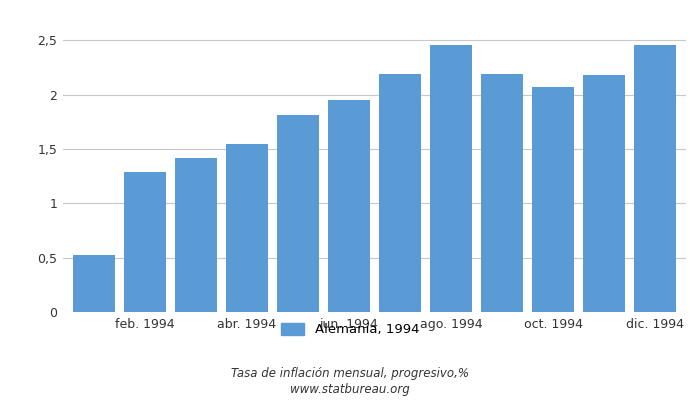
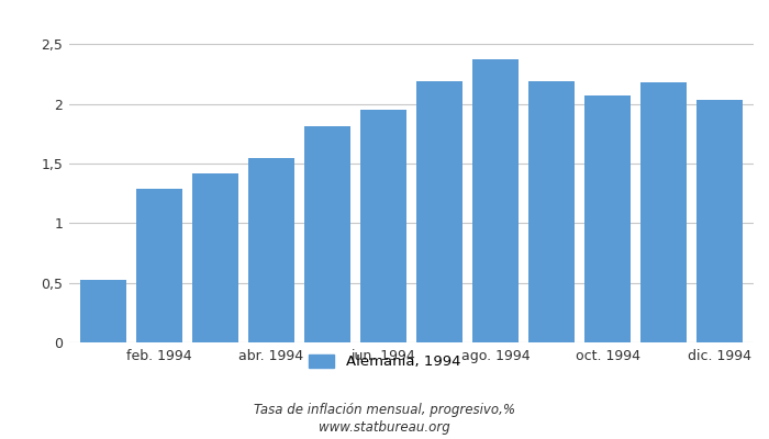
ago. 1994: 2,46 -> 2,37
dic. 1994: 2,46 -> 2,03
